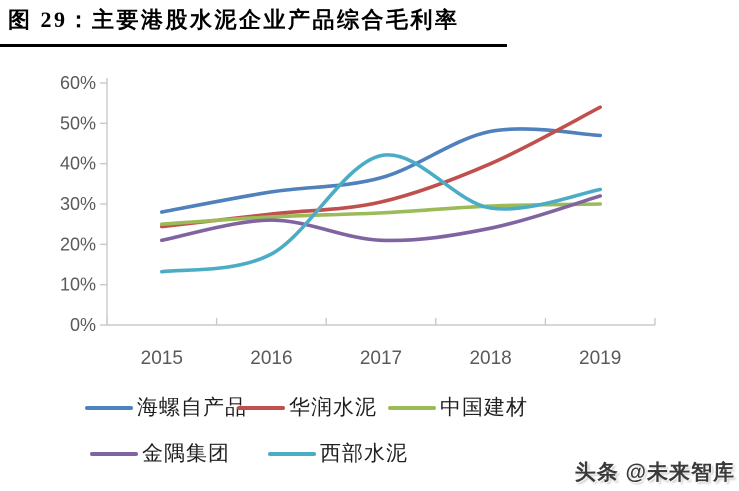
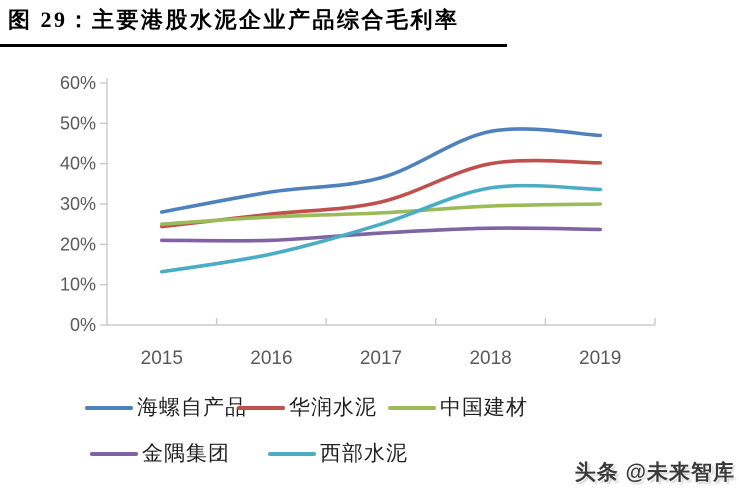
金隅集团/2016: 26% -> 21%
金隅集团/2017: 21% -> 23%
西部水泥/2017: 42% -> 25%
西部水泥/2018: 29% -> 34%
华润水泥/2019: 54% -> 40%
金隅集团/2019: 32% -> 24%
